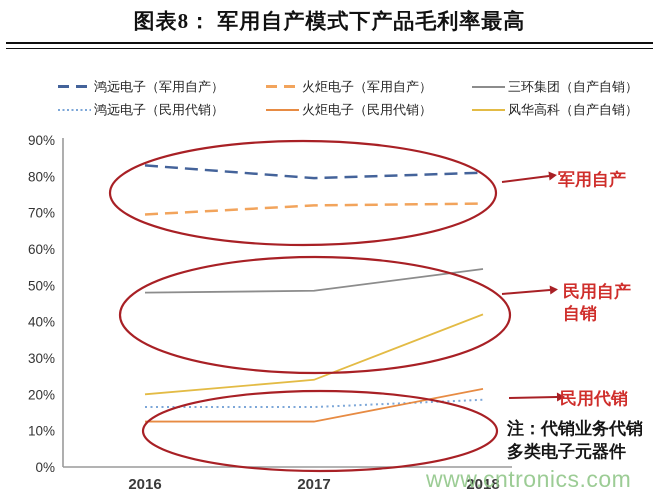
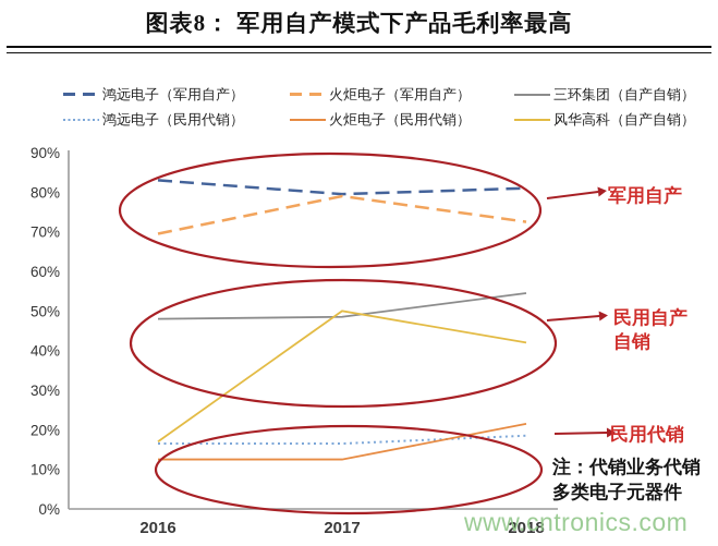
风华高科（自产自销）/2016: 20% -> 17%
火炬电子（军用自产）/2017: 72% -> 79%
风华高科（自产自销）/2017: 24% -> 50%
